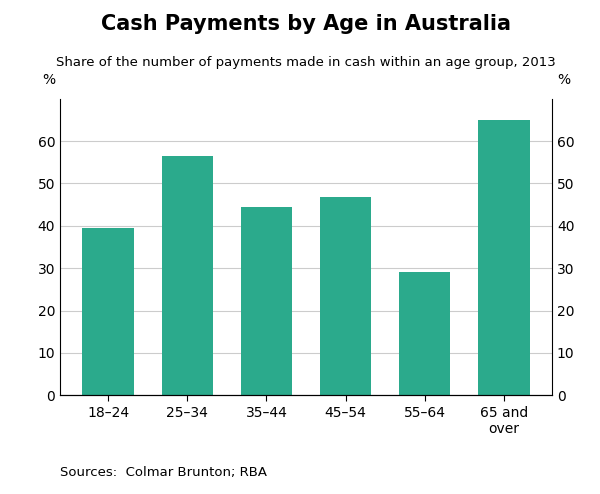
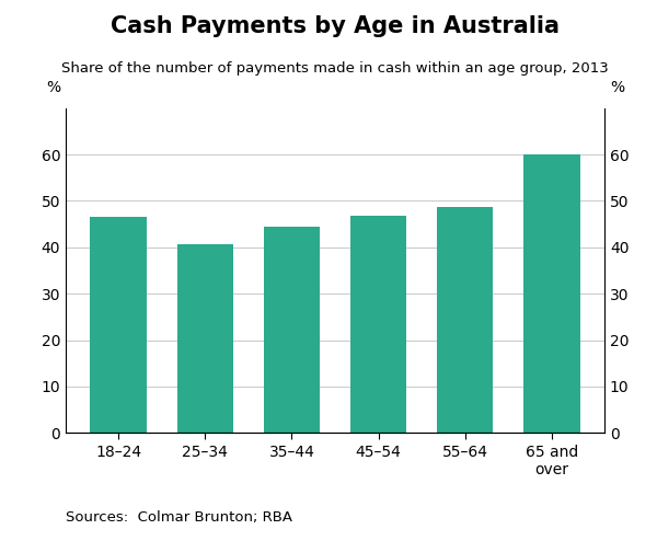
18–24: 39.5 -> 46.5
25–34: 56.5 -> 40.7
55–64: 29.0 -> 48.7
65 and over: 65.0 -> 60.0
